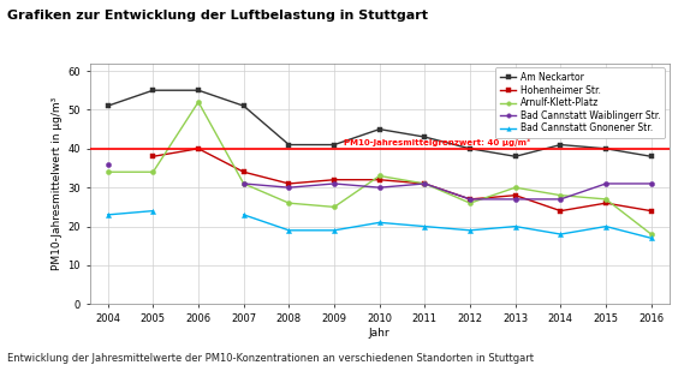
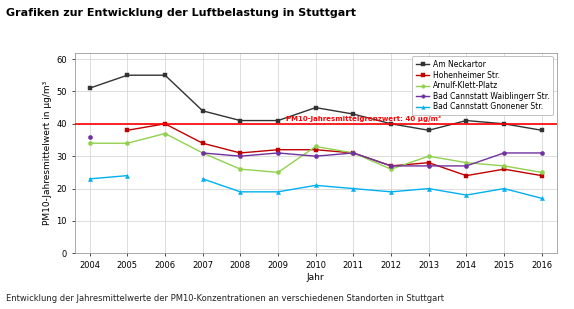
Arnulf-Klett-Platz/2006: 52 -> 37
Am Neckartor/2007: 51 -> 44
Arnulf-Klett-Platz/2016: 18 -> 25
